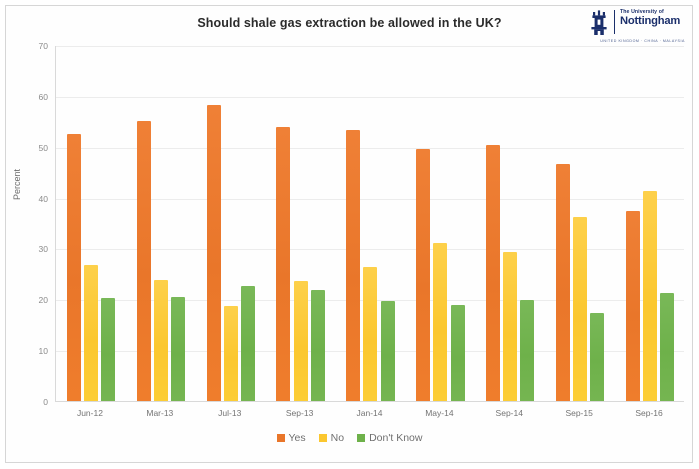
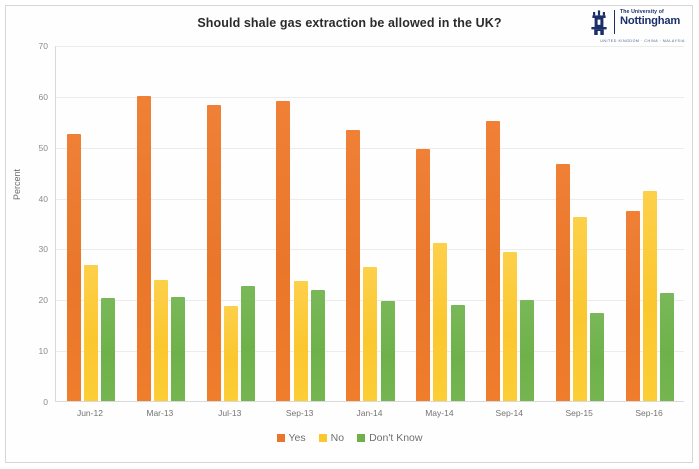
Yes/Mar-13: 55 -> 60
Yes/Sep-13: 54 -> 59
Yes/Sep-14: 50 -> 55
